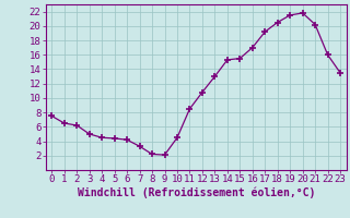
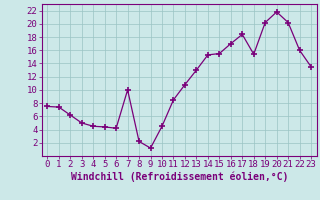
1: 6.5 -> 7.4
7: 3.3 -> 10.0
9: 2.1 -> 1.2
17: 19.2 -> 18.4
18: 20.5 -> 15.4
19: 21.5 -> 20.2
